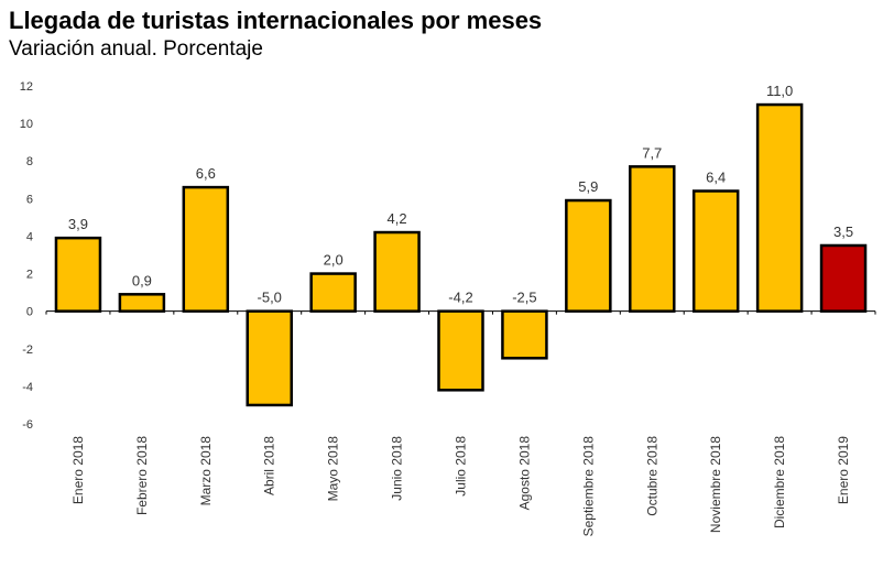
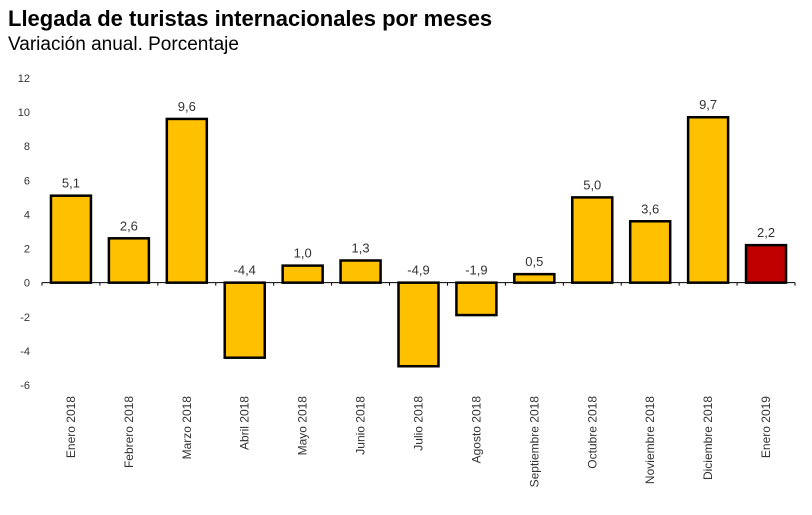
Enero 2018: 3,9 -> 5,1
Febrero 2018: 0,9 -> 2,6
Marzo 2018: 6,6 -> 9,6
Abril 2018: -5,0 -> -4,4
Mayo 2018: 2,0 -> 1,0
Junio 2018: 4,2 -> 1,3
Julio 2018: -4,2 -> -4,9
Agosto 2018: -2,5 -> -1,9
Septiembre 2018: 5,9 -> 0,5
Octubre 2018: 7,7 -> 5,0
Noviembre 2018: 6,4 -> 3,6
Diciembre 2018: 11,0 -> 9,7
Enero 2019: 3,5 -> 2,2
